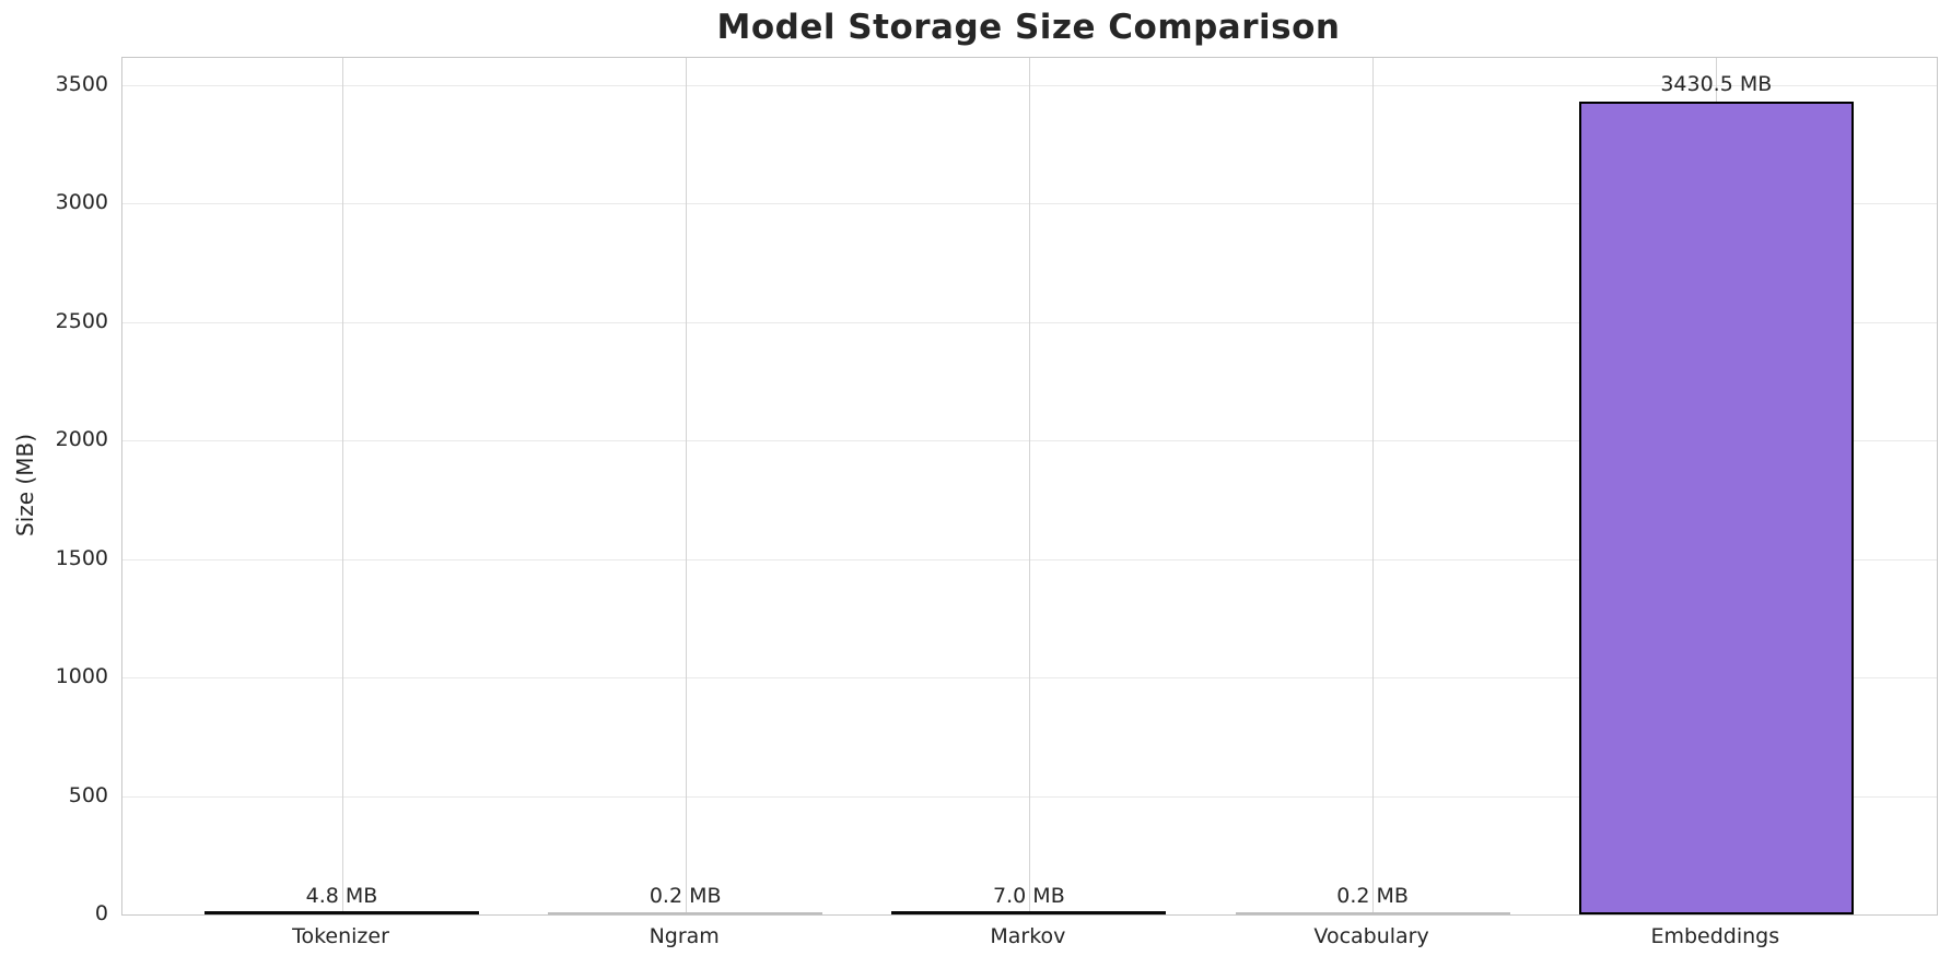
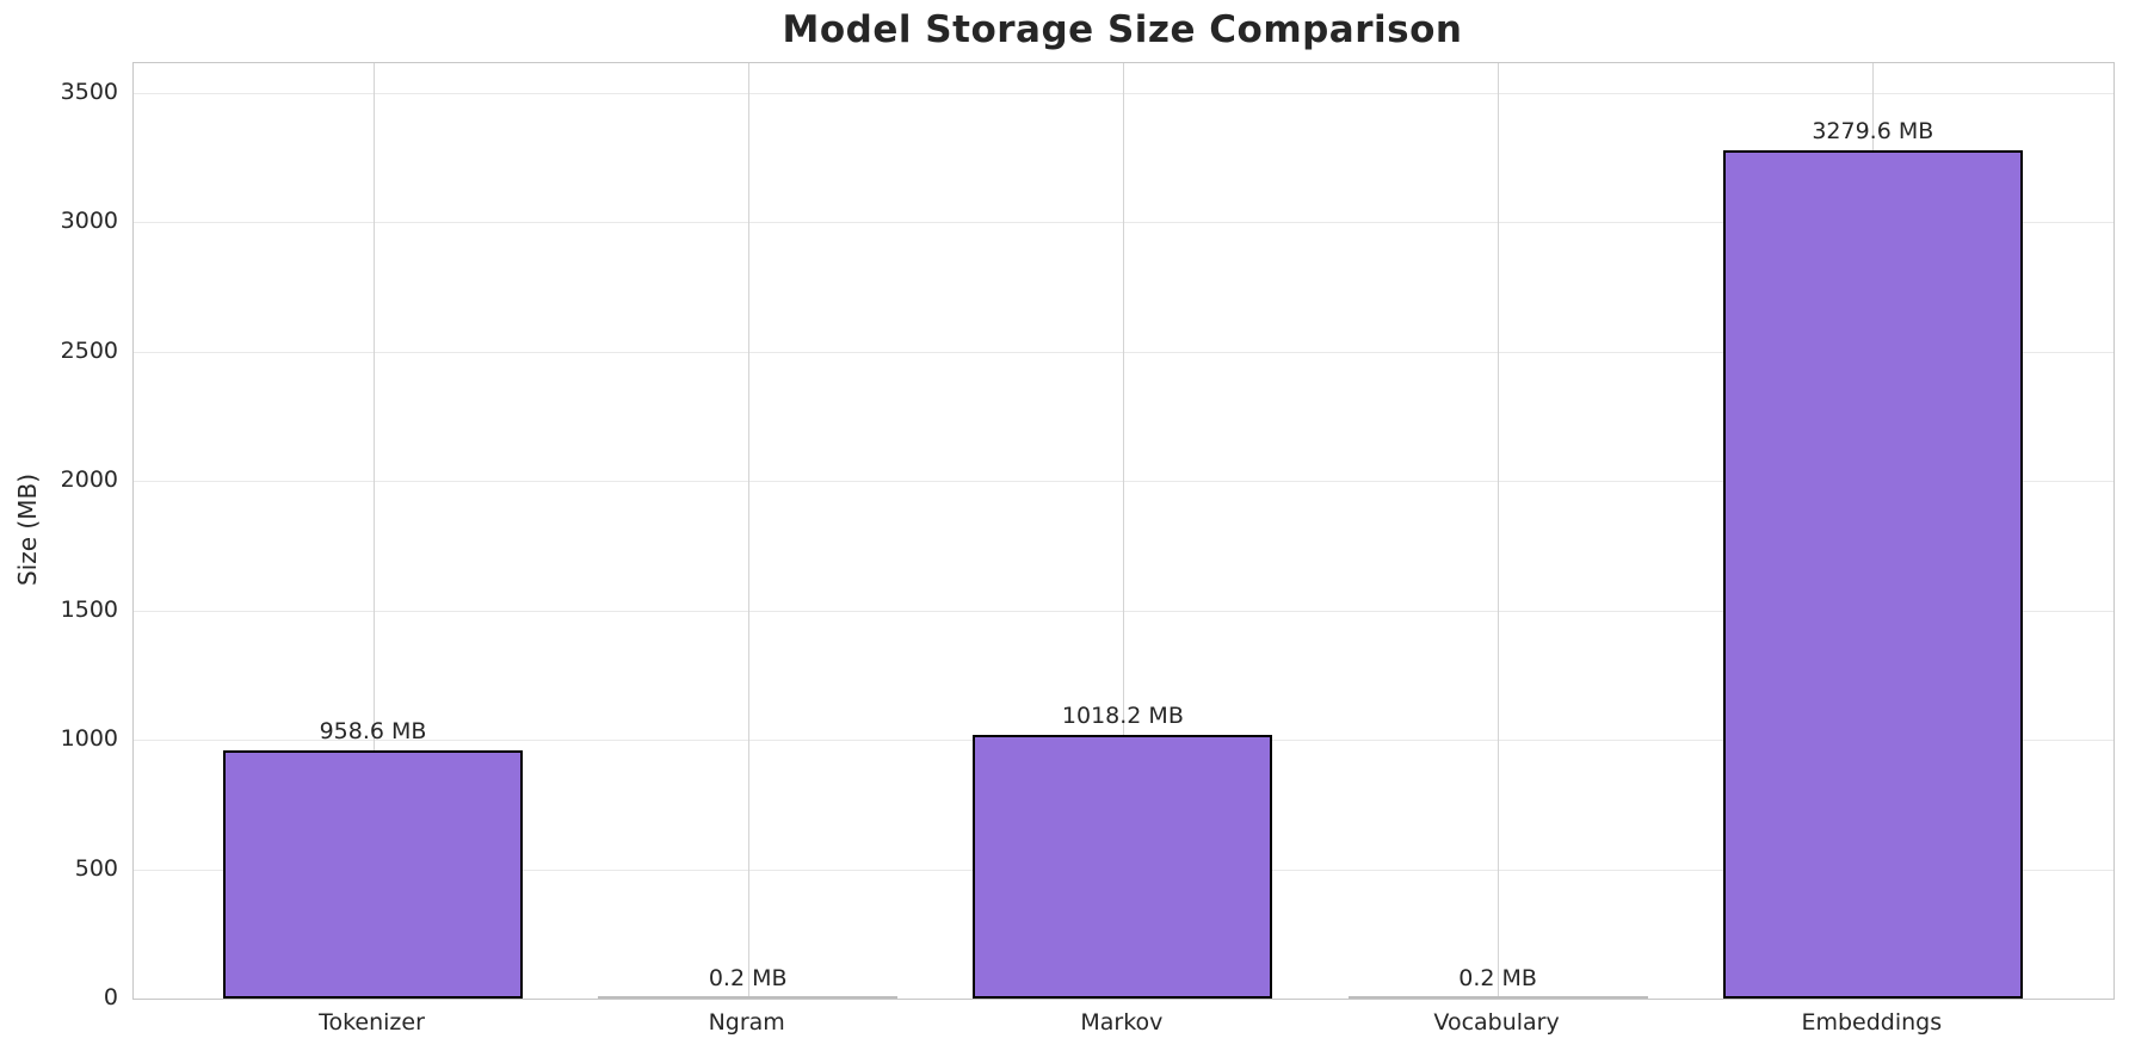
Tokenizer: 4.8 -> 958.6
Markov: 7.0 -> 1018.2
Embeddings: 3430.5 -> 3279.6
